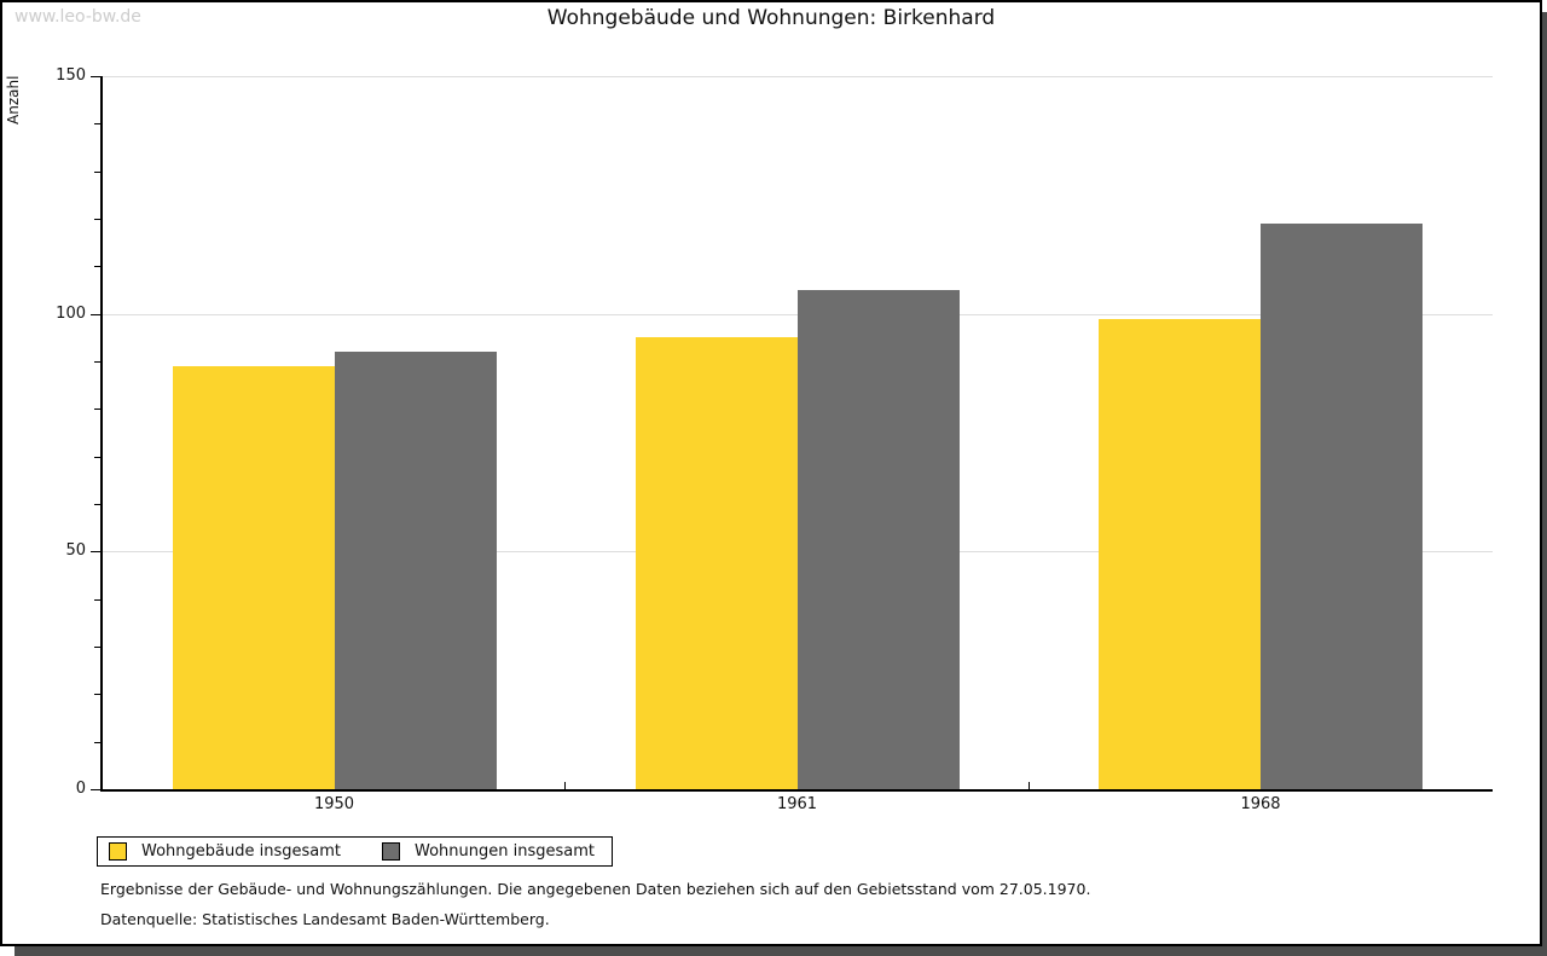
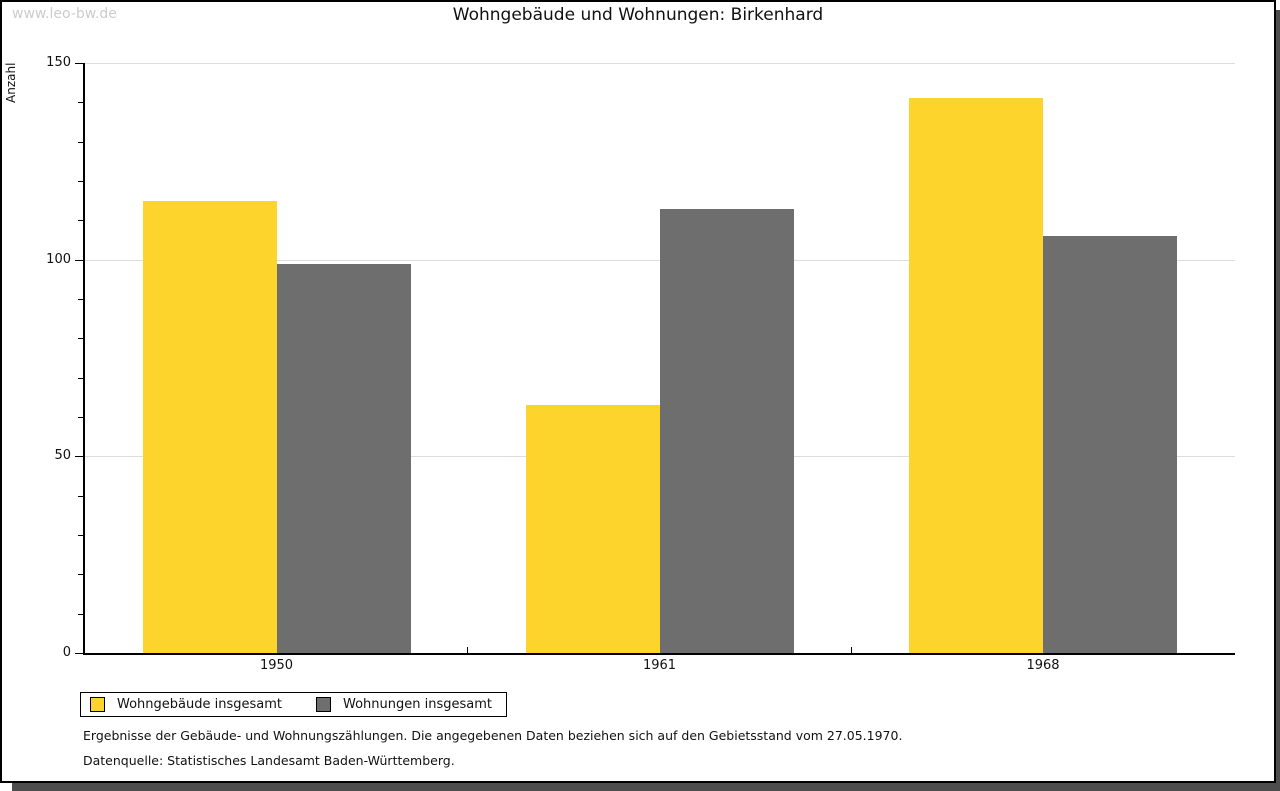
Wohngebäude insgesamt/1950: 89 -> 115
Wohnungen insgesamt/1950: 92 -> 99
Wohngebäude insgesamt/1961: 95 -> 63
Wohnungen insgesamt/1961: 105 -> 113
Wohngebäude insgesamt/1968: 99 -> 141
Wohnungen insgesamt/1968: 119 -> 106
